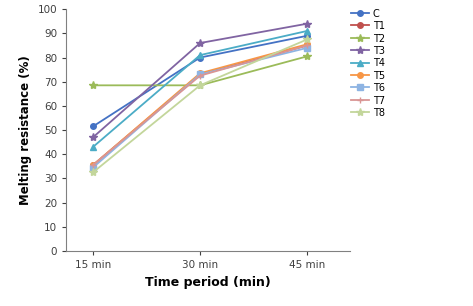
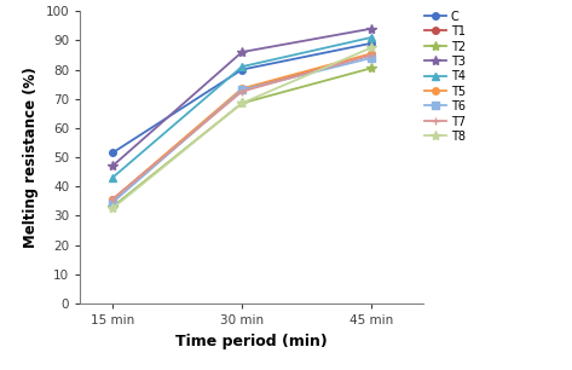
T2/15 min: 68.5 -> 33.0
